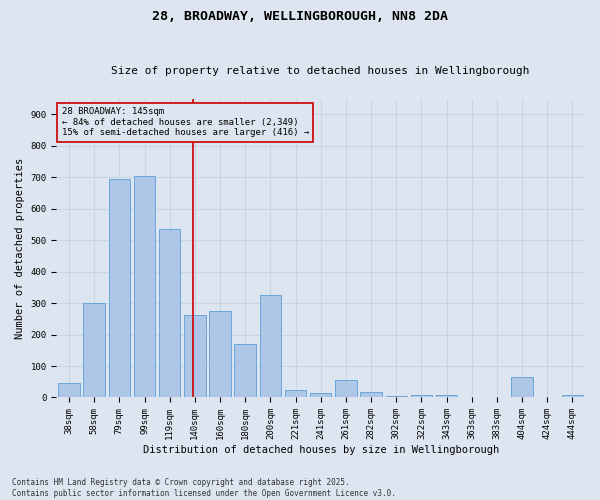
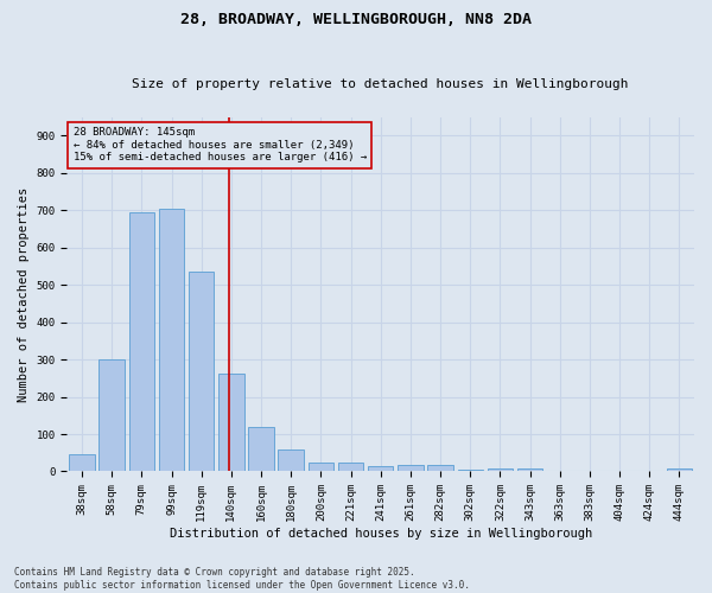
160sqm: 275 -> 120
180sqm: 170 -> 60
200sqm: 325 -> 25
261sqm: 55 -> 18
404sqm: 65 -> 1
